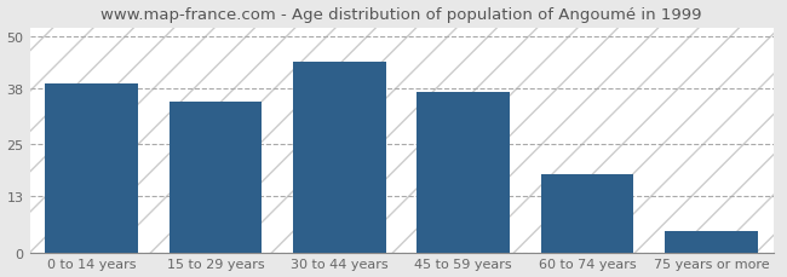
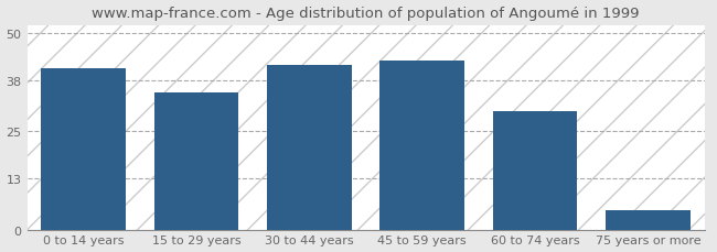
0 to 14 years: 39 -> 41
30 to 44 years: 44 -> 42
45 to 59 years: 37 -> 43
60 to 74 years: 18 -> 30
